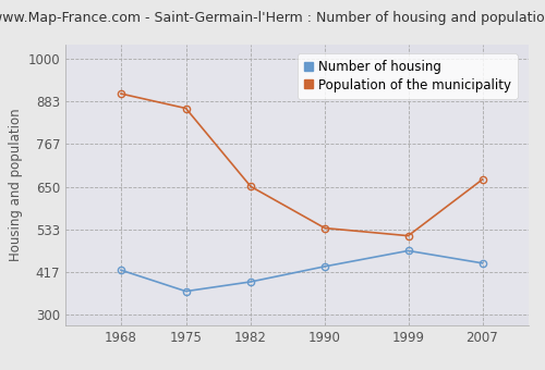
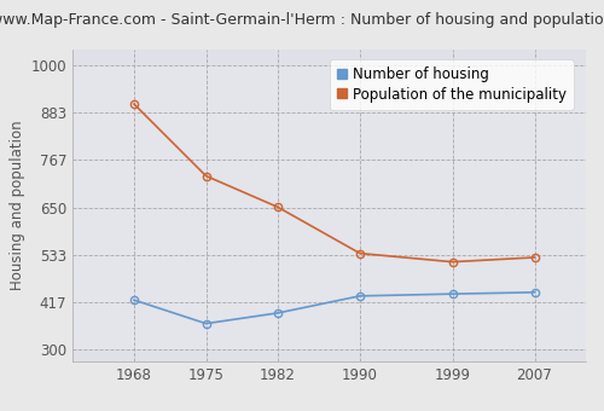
Population of the municipality/1975: 865 -> 728
Number of housing/1999: 475 -> 437
Population of the municipality/2007: 670 -> 527
